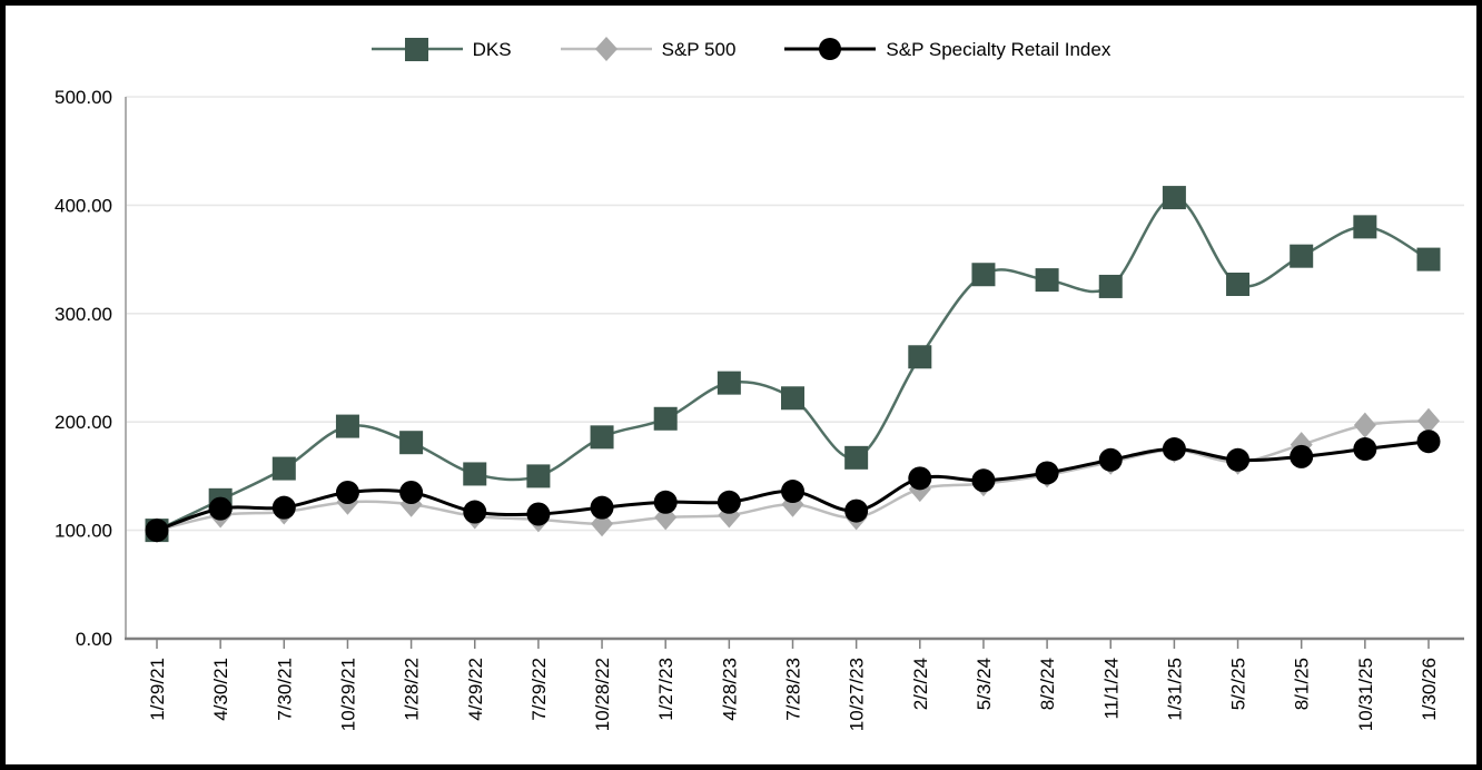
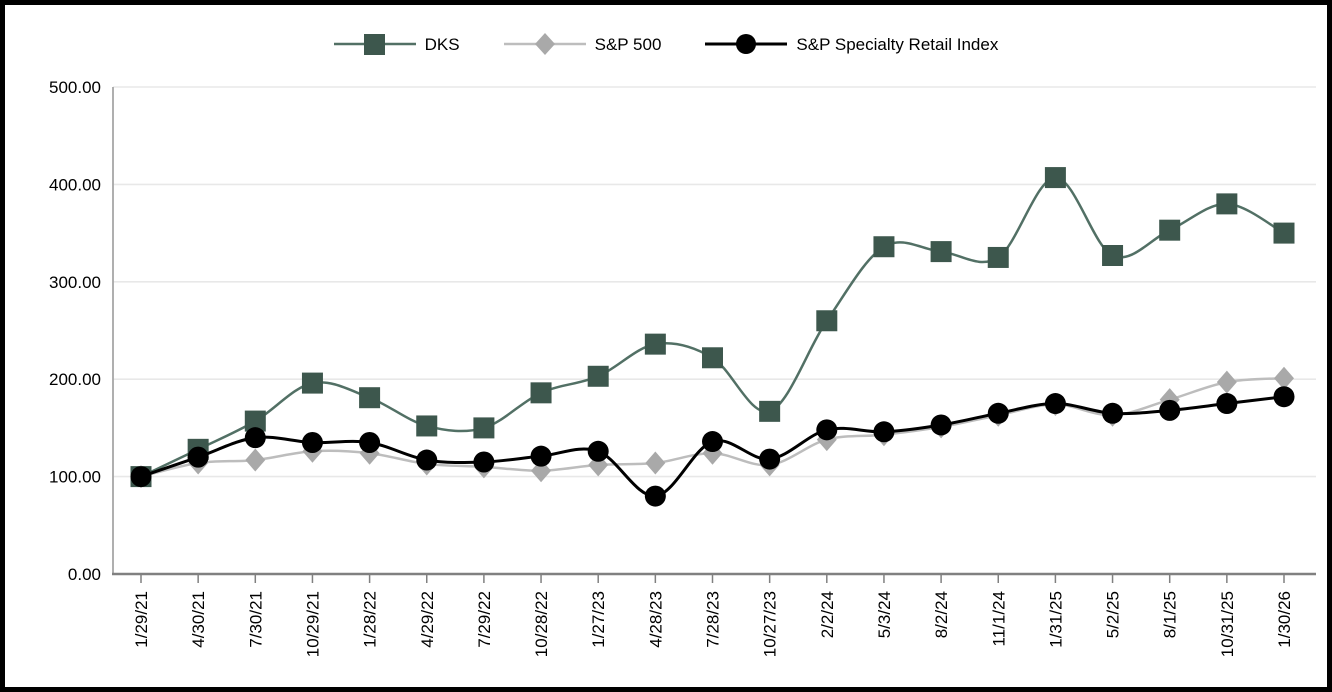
S&P Specialty Retail Index/7/30/21: 120 -> 140
S&P Specialty Retail Index/4/28/23: 130 -> 80
